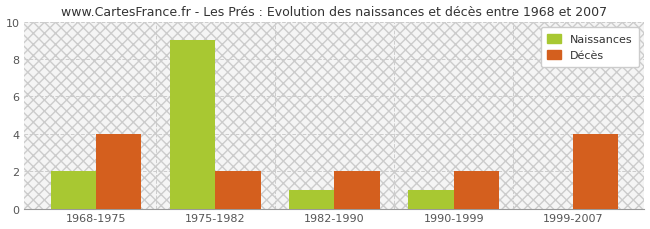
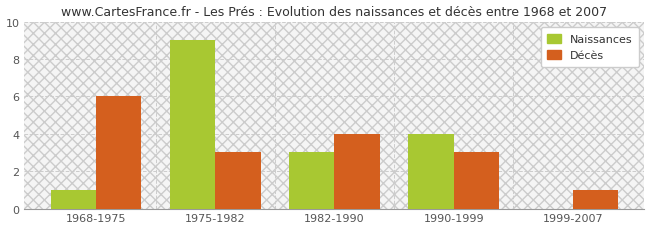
Naissances/1968-1975: 2 -> 1
Décès/1968-1975: 4 -> 6
Décès/1975-1982: 2 -> 3
Naissances/1982-1990: 1 -> 3
Décès/1982-1990: 2 -> 4
Naissances/1990-1999: 1 -> 4
Décès/1990-1999: 2 -> 3
Décès/1999-2007: 4 -> 1
